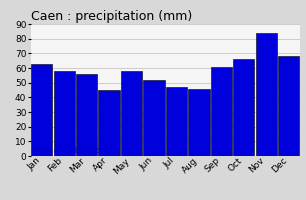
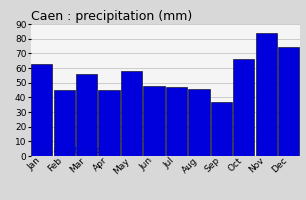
Feb: 58 -> 45
Jun: 52 -> 48
Sep: 61 -> 37
Dec: 68 -> 74
